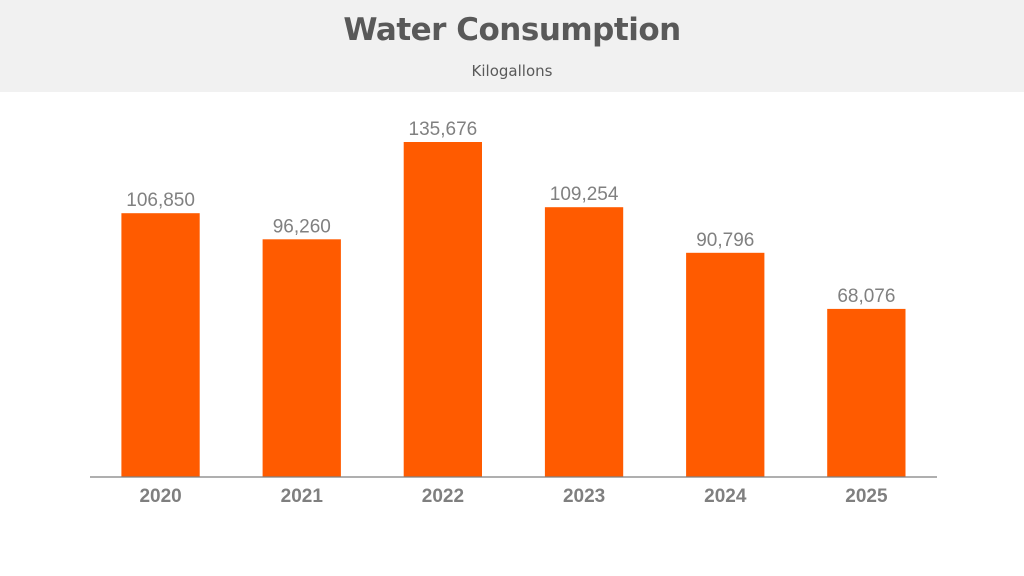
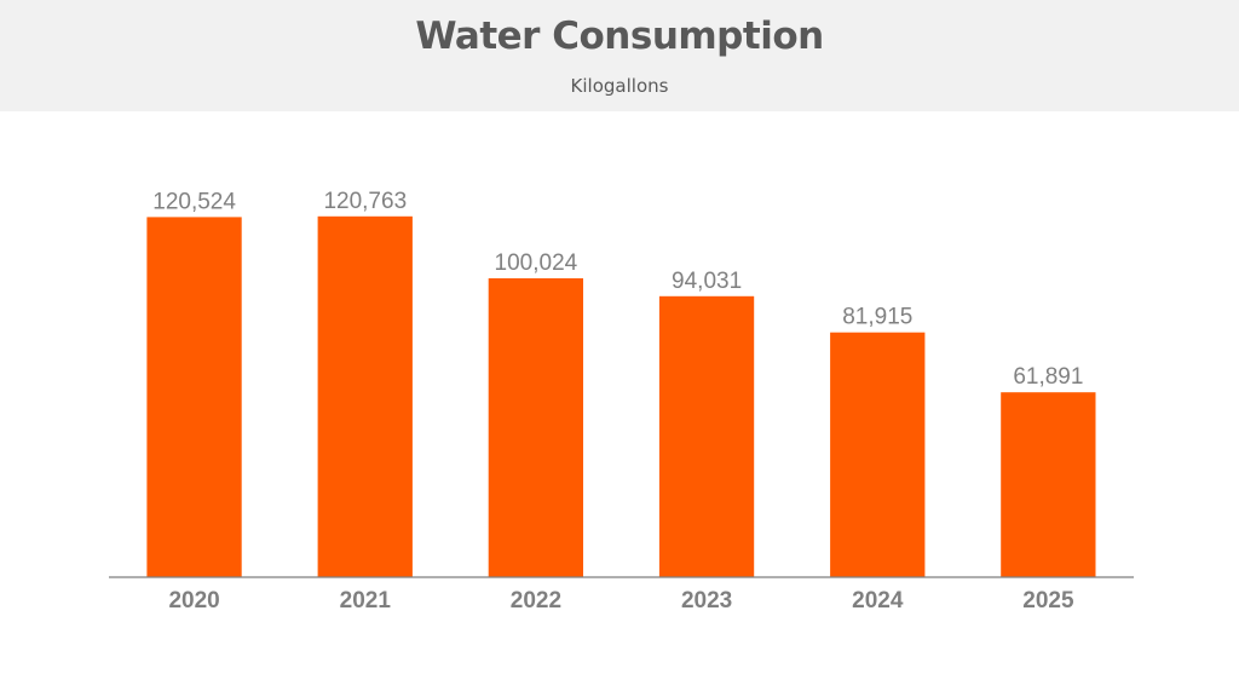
2020: 106,850 -> 120,524
2021: 96,260 -> 120,763
2022: 135,676 -> 100,024
2023: 109,254 -> 94,031
2024: 90,796 -> 81,915
2025: 68,076 -> 61,891
